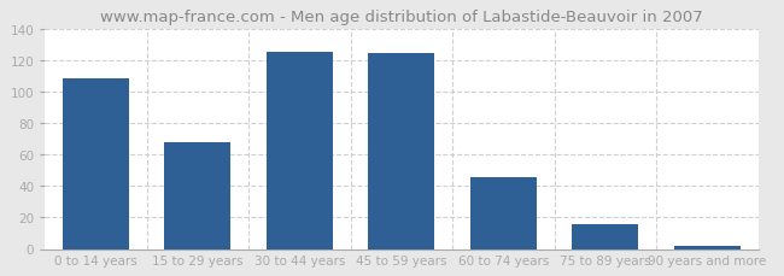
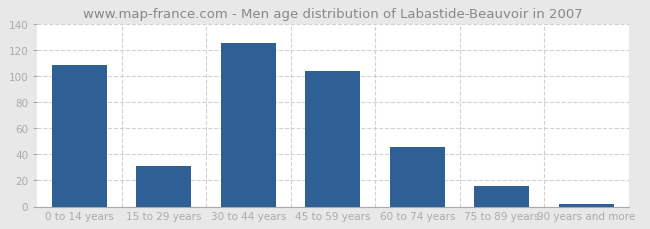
15 to 29 years: 68 -> 31
45 to 59 years: 125 -> 104
